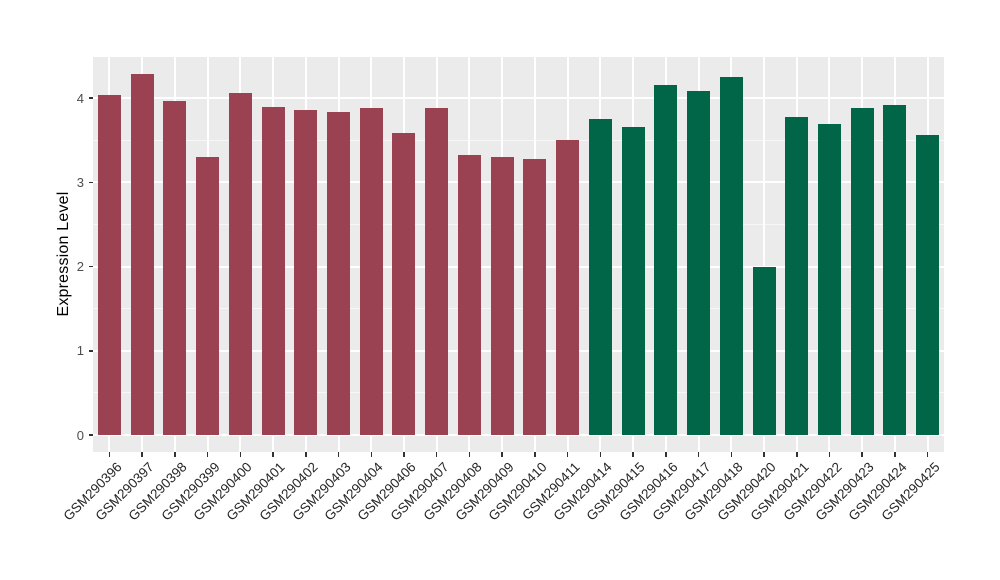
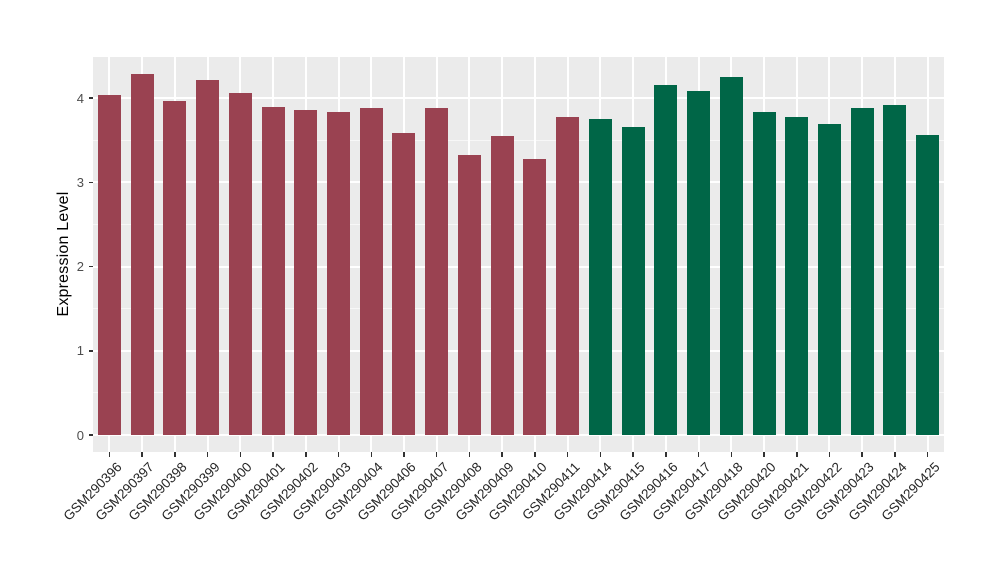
GSM290399: 3.3 -> 4.2
GSM290409: 3.3 -> 3.5
GSM290411: 3.5 -> 3.8
GSM290420: 2.0 -> 3.8
